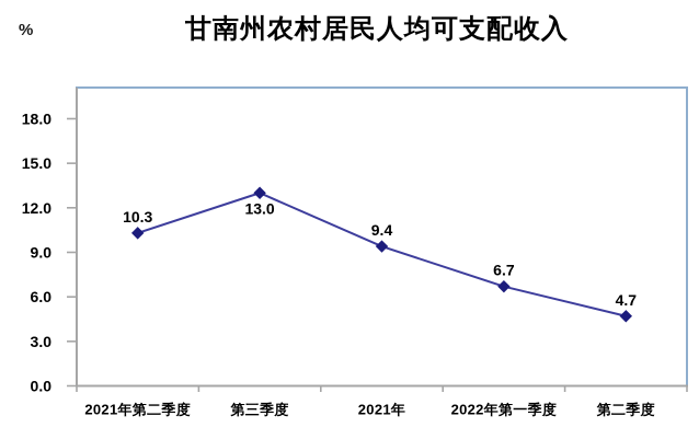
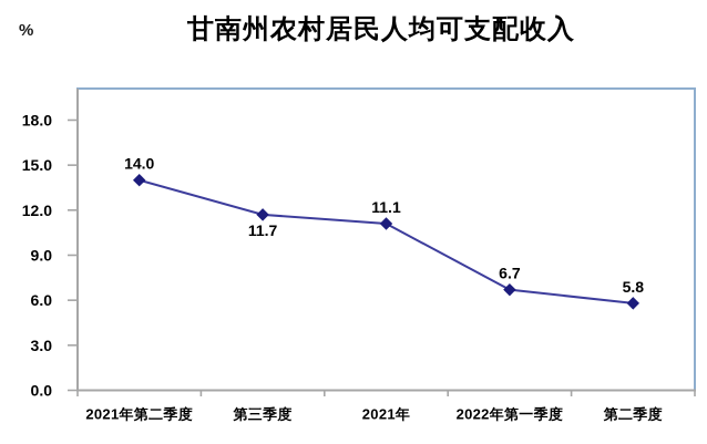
2021年第二季度: 10.3 -> 14.0
第三季度: 13.0 -> 11.7
2021年: 9.4 -> 11.1
第二季度: 4.7 -> 5.8
